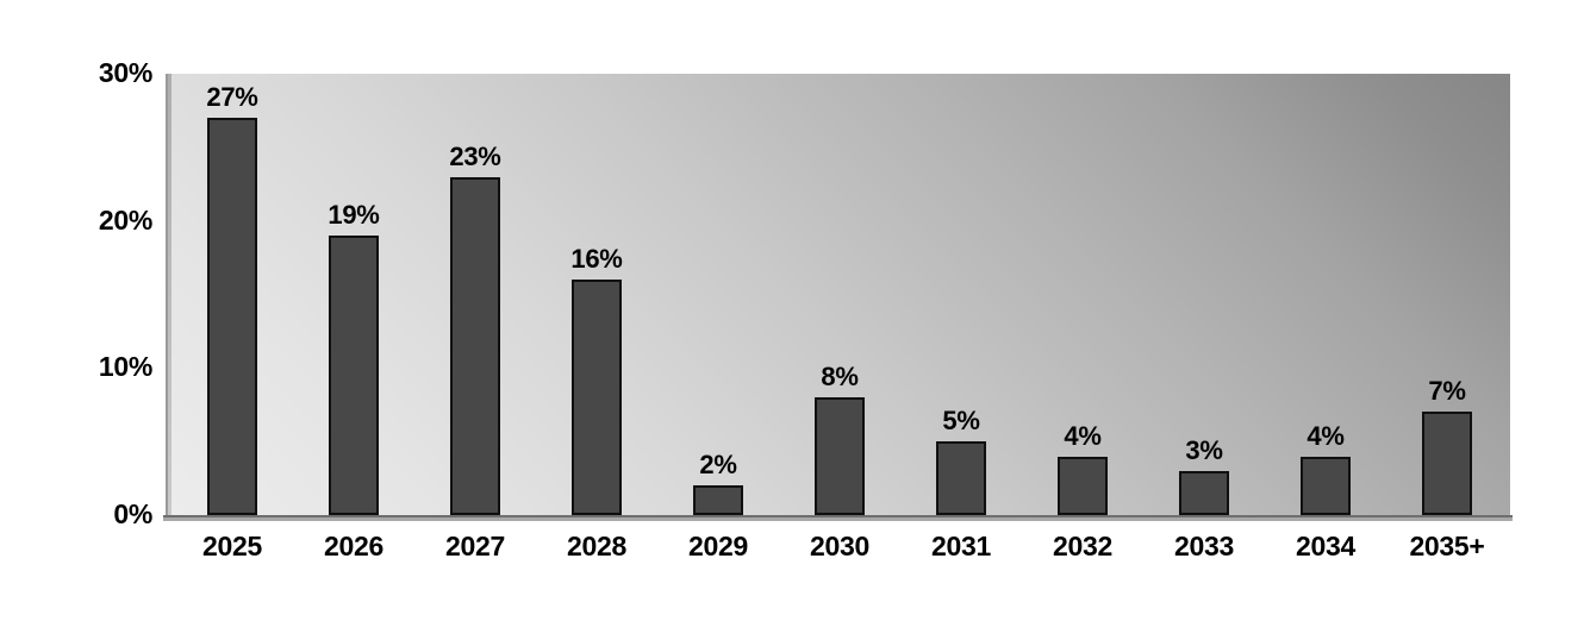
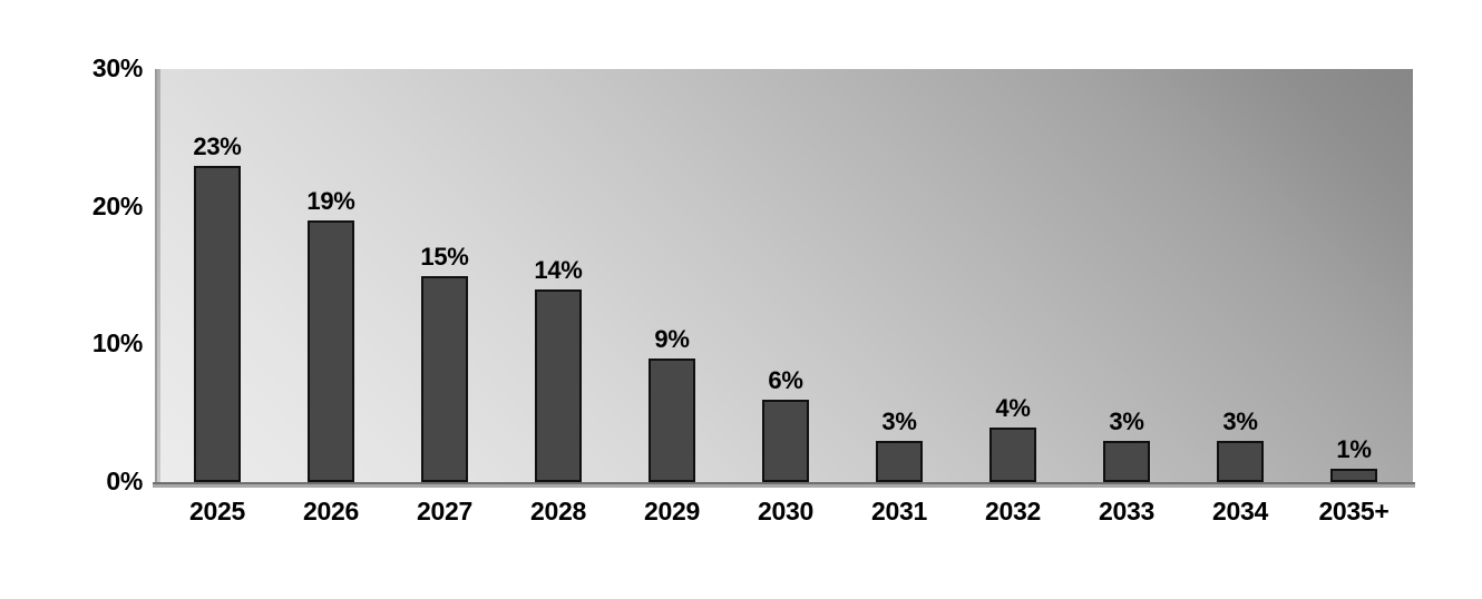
2025: 27% -> 23%
2027: 23% -> 15%
2028: 16% -> 14%
2029: 2% -> 9%
2030: 8% -> 6%
2031: 5% -> 3%
2034: 4% -> 3%
2035+: 7% -> 1%
